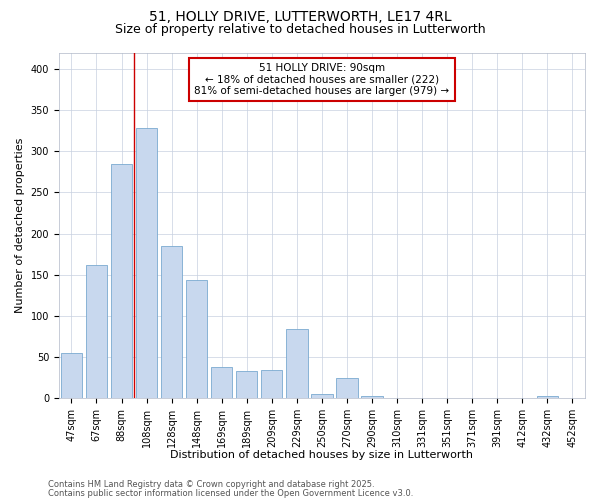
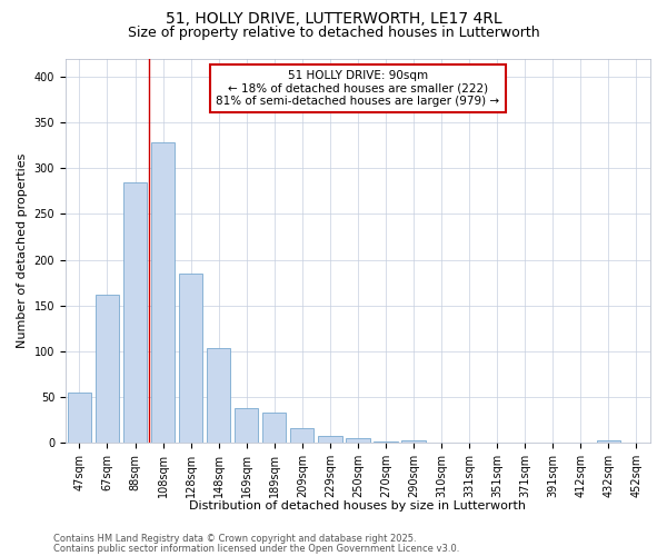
148sqm: 144 -> 103
209sqm: 34 -> 16
229sqm: 84 -> 7
270sqm: 24 -> 1
